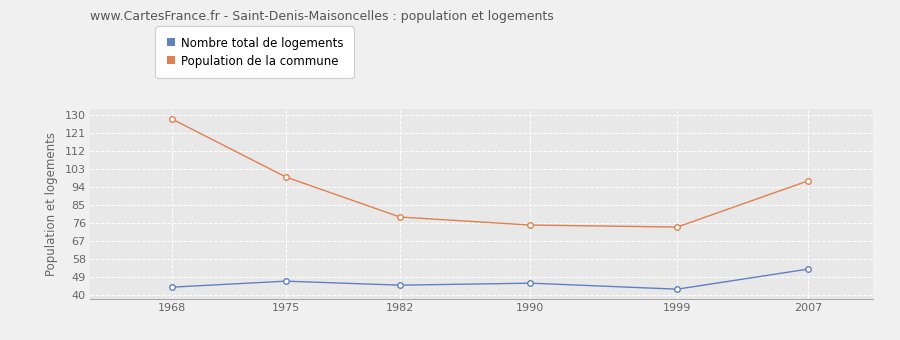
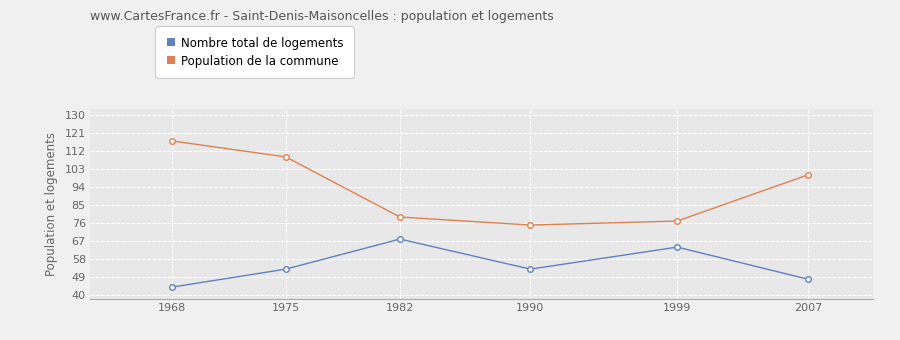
Population de la commune/1968: 128 -> 117
Nombre total de logements/1975: 47 -> 53
Population de la commune/1975: 99 -> 109
Nombre total de logements/1982: 45 -> 68
Nombre total de logements/1990: 46 -> 53
Nombre total de logements/1999: 43 -> 64
Population de la commune/1999: 74 -> 77
Nombre total de logements/2007: 53 -> 48
Population de la commune/2007: 97 -> 100
